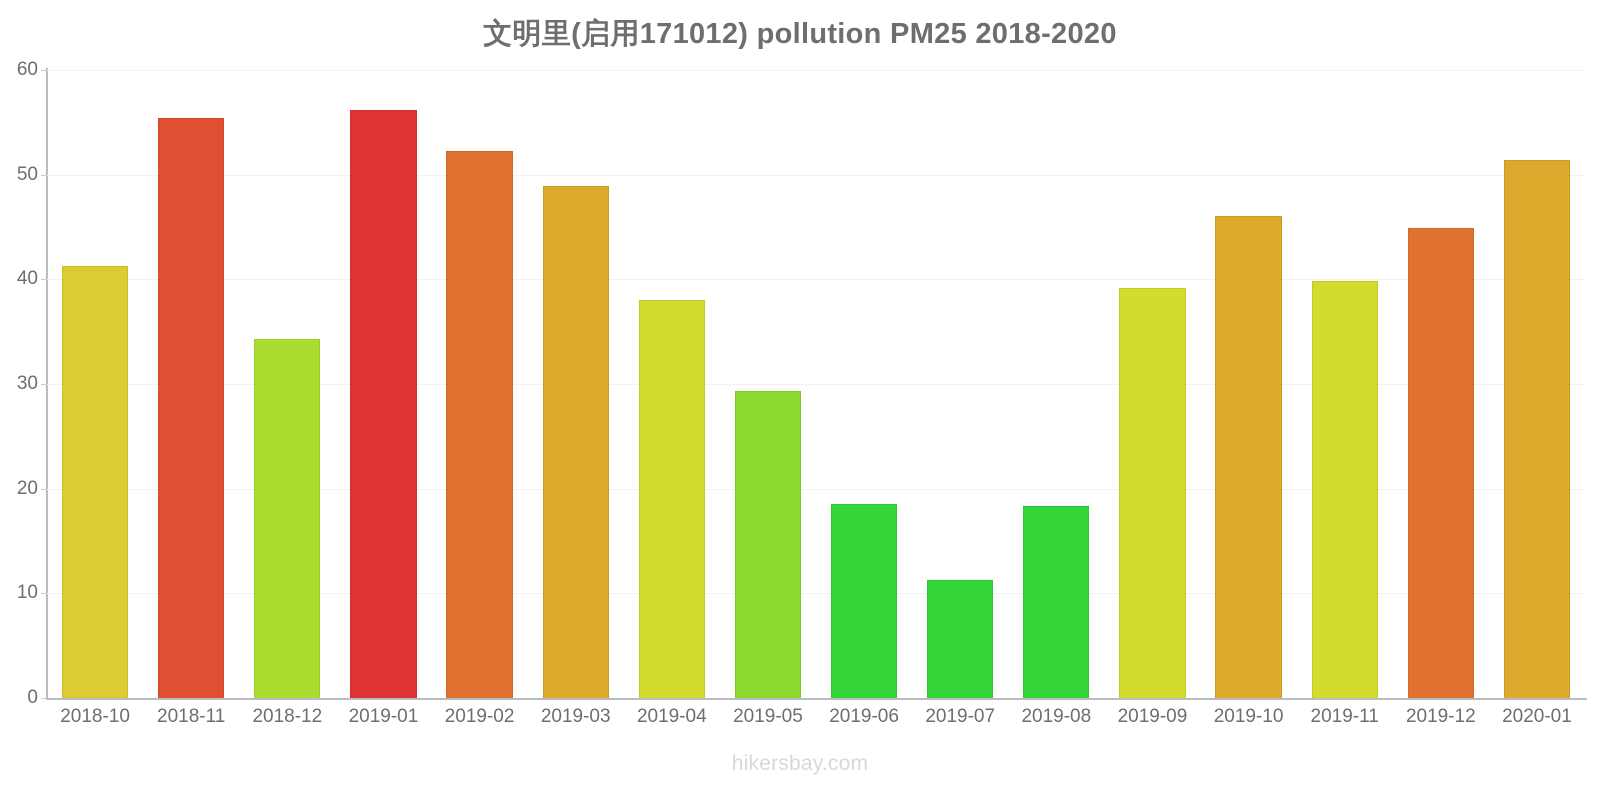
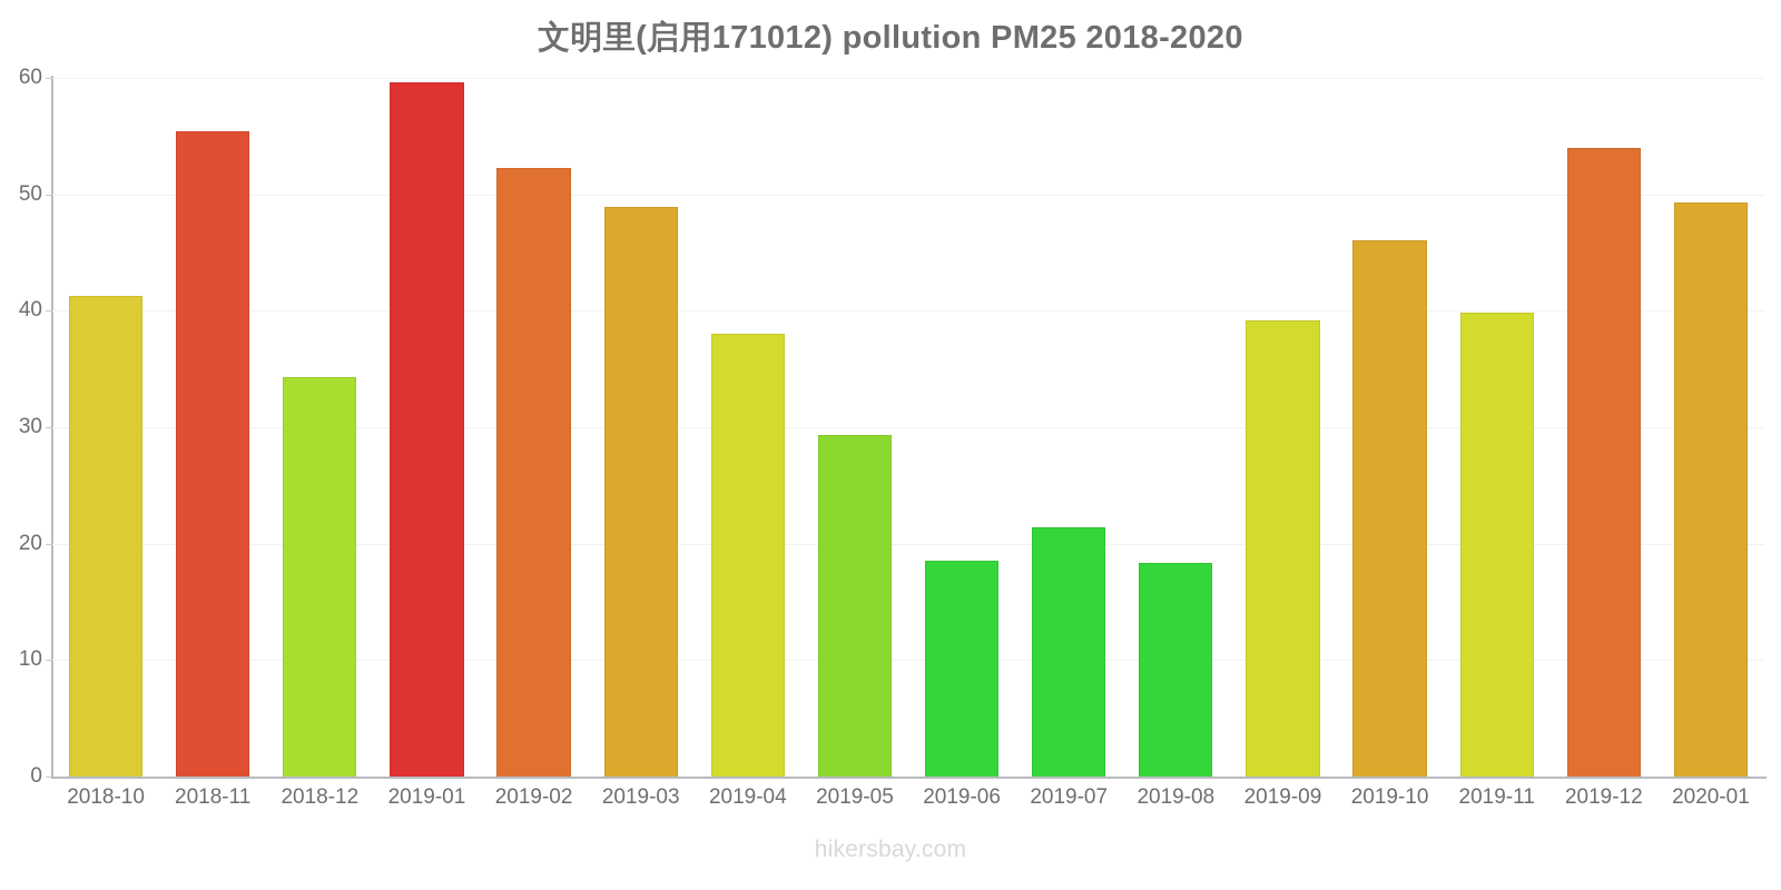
2019-01: 56.2 -> 59.6
2019-07: 11.3 -> 21.4
2019-12: 44.9 -> 54.0
2020-01: 51.4 -> 49.3
